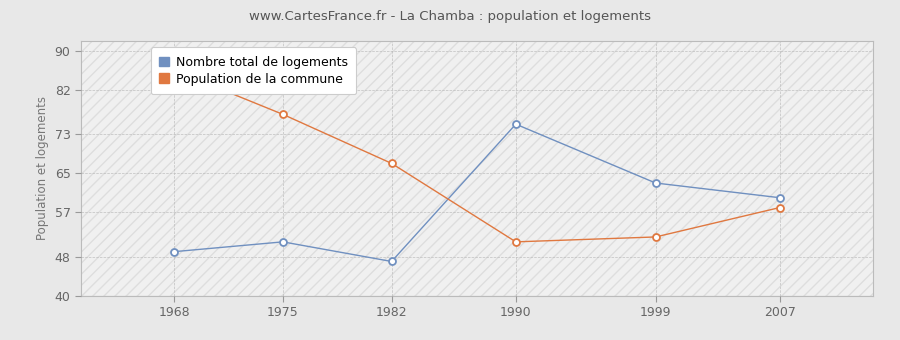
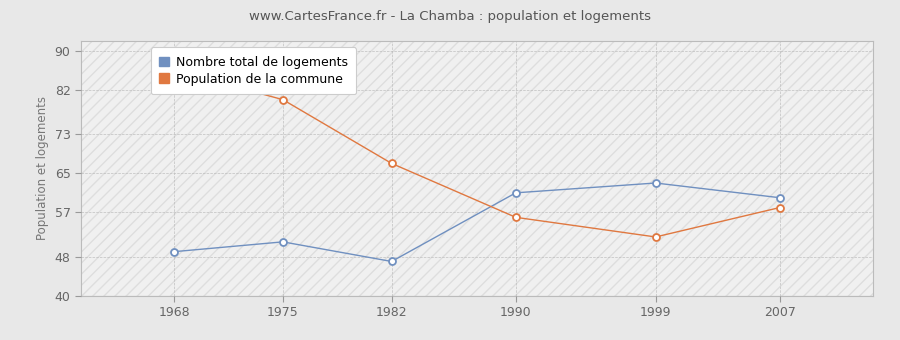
Population de la commune/1975: 77 -> 80
Nombre total de logements/1990: 75 -> 61
Population de la commune/1990: 51 -> 56
